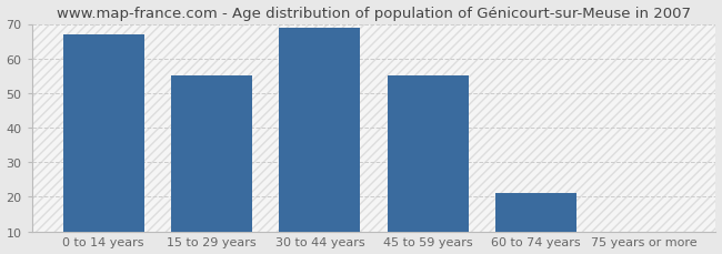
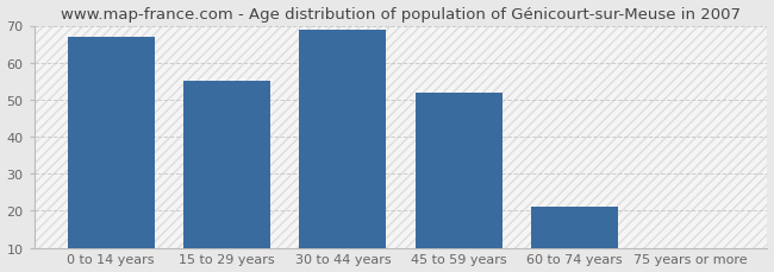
45 to 59 years: 55 -> 52
